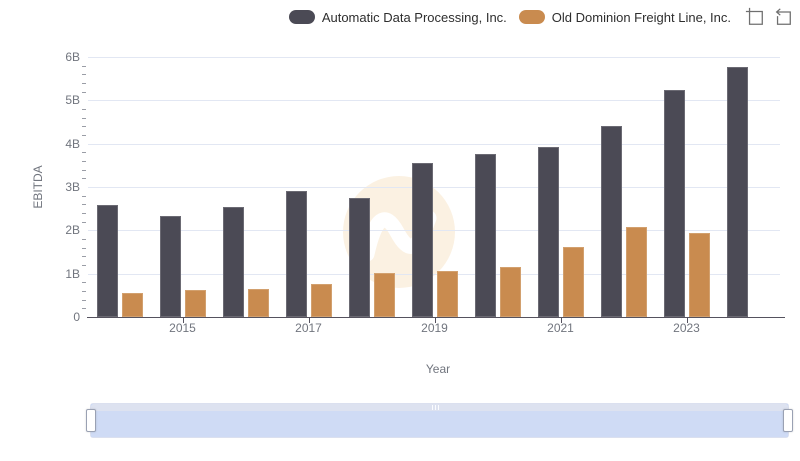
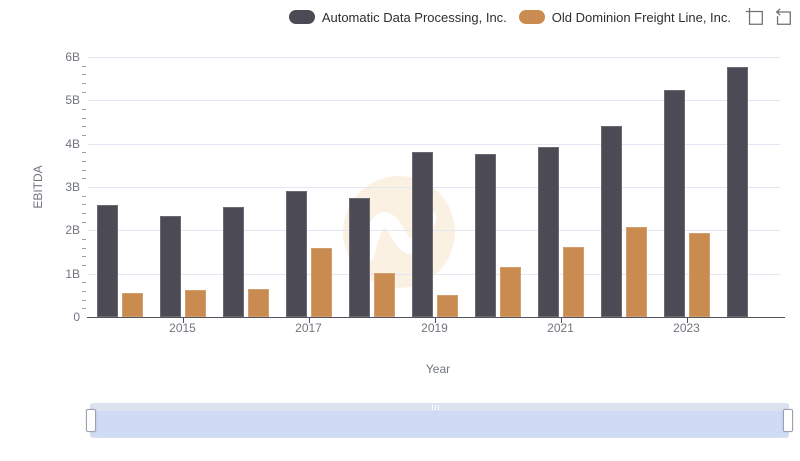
Old Dominion Freight Line, Inc./2017: 0.8B -> 1.6B
Automatic Data Processing, Inc./2019: 3.5B -> 3.8B
Old Dominion Freight Line, Inc./2019: 1.1B -> 0.5B
